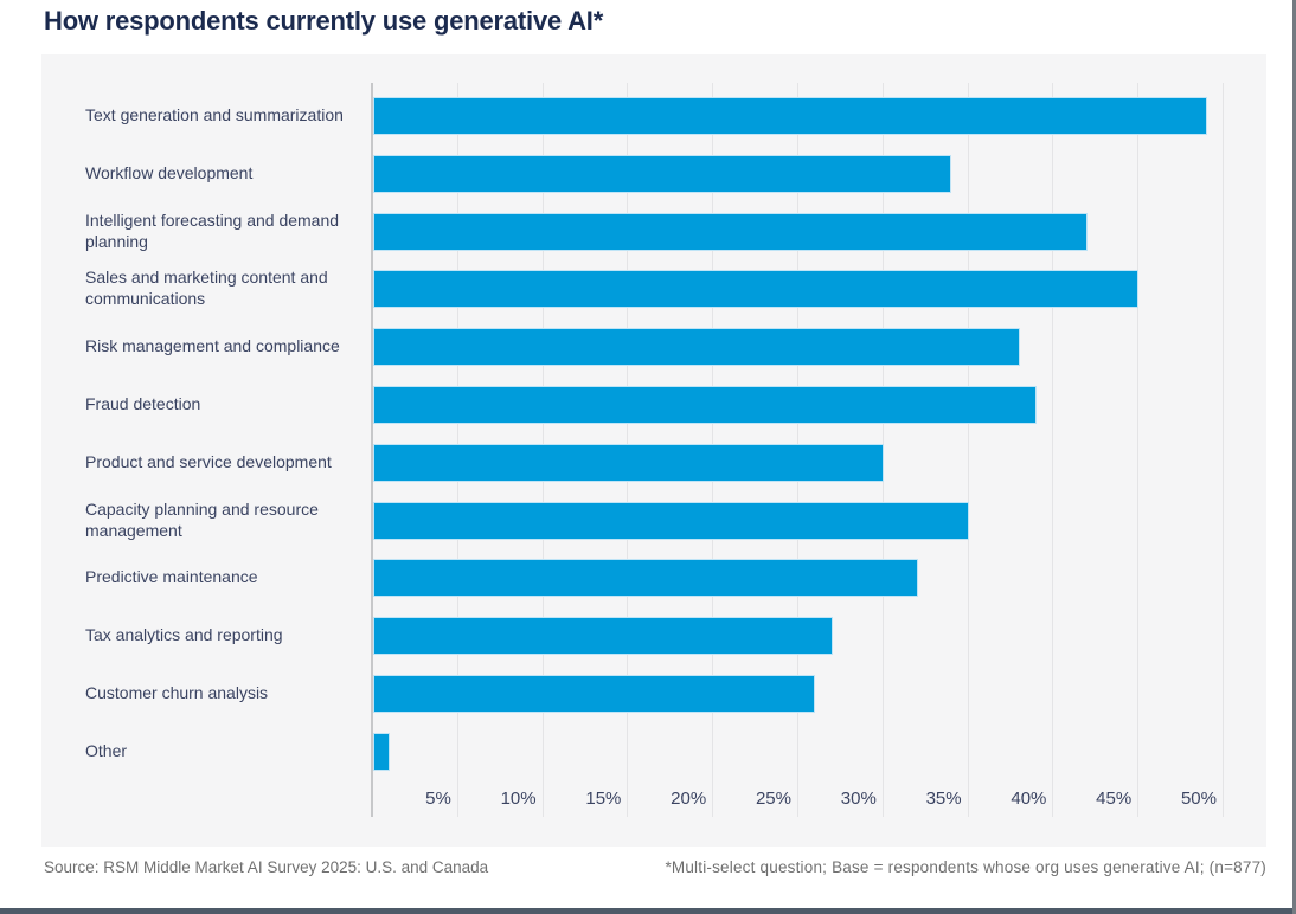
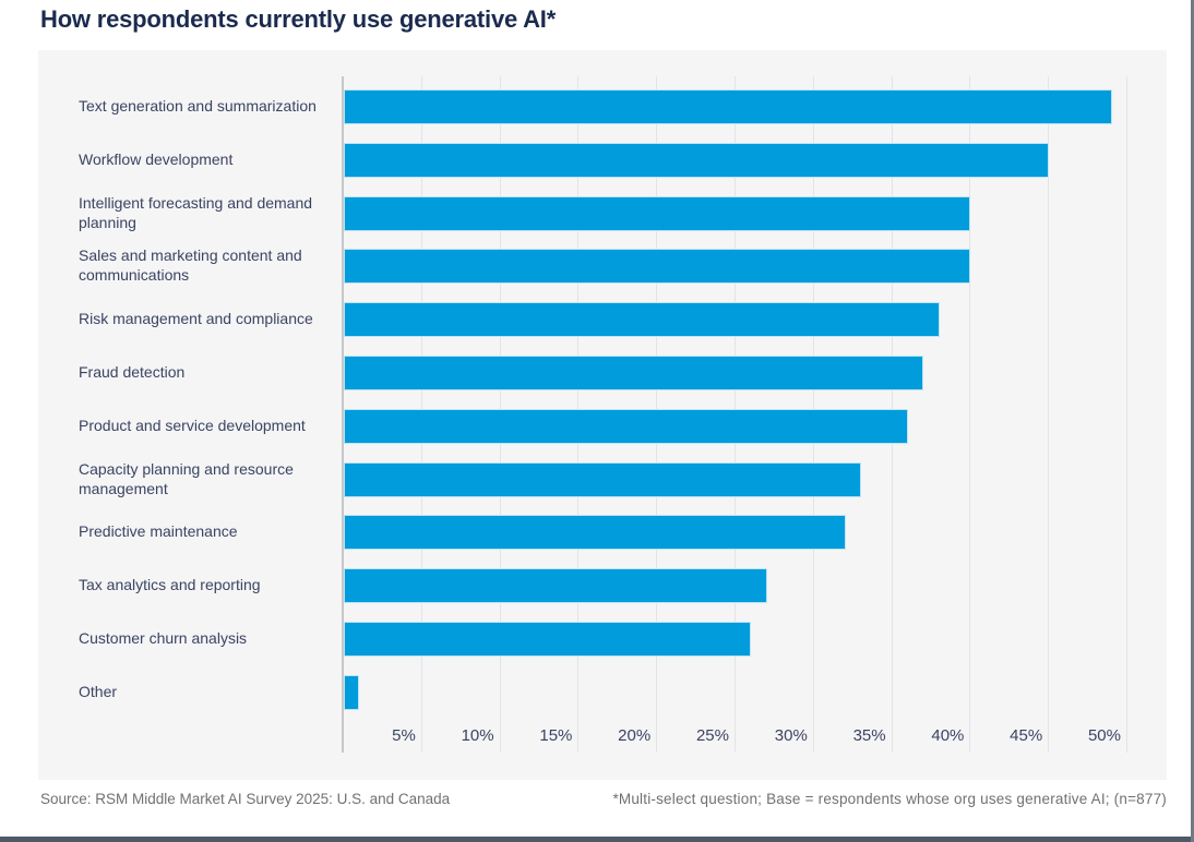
Workflow development: 34% -> 45%
Intelligent forecasting and demand planning: 42% -> 40%
Sales and marketing content and communications: 45% -> 40%
Fraud detection: 39% -> 37%
Product and service development: 30% -> 36%
Capacity planning and resource management: 35% -> 33%
